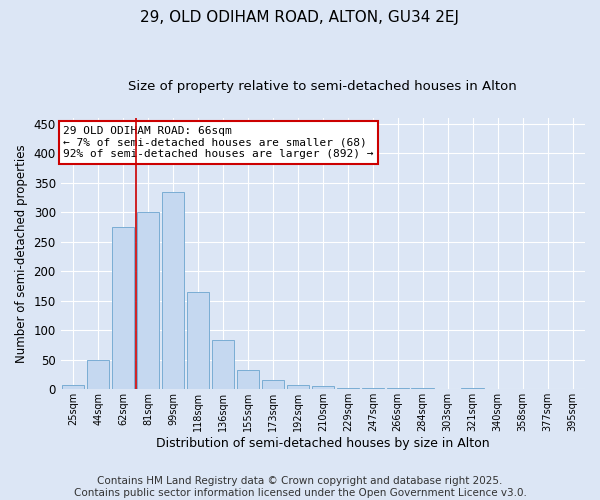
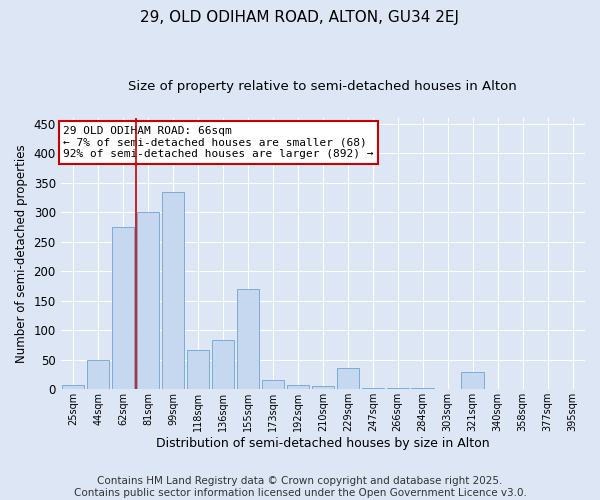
118sqm: 165 -> 66
155sqm: 32 -> 170
229sqm: 3 -> 36
321sqm: 3 -> 30
